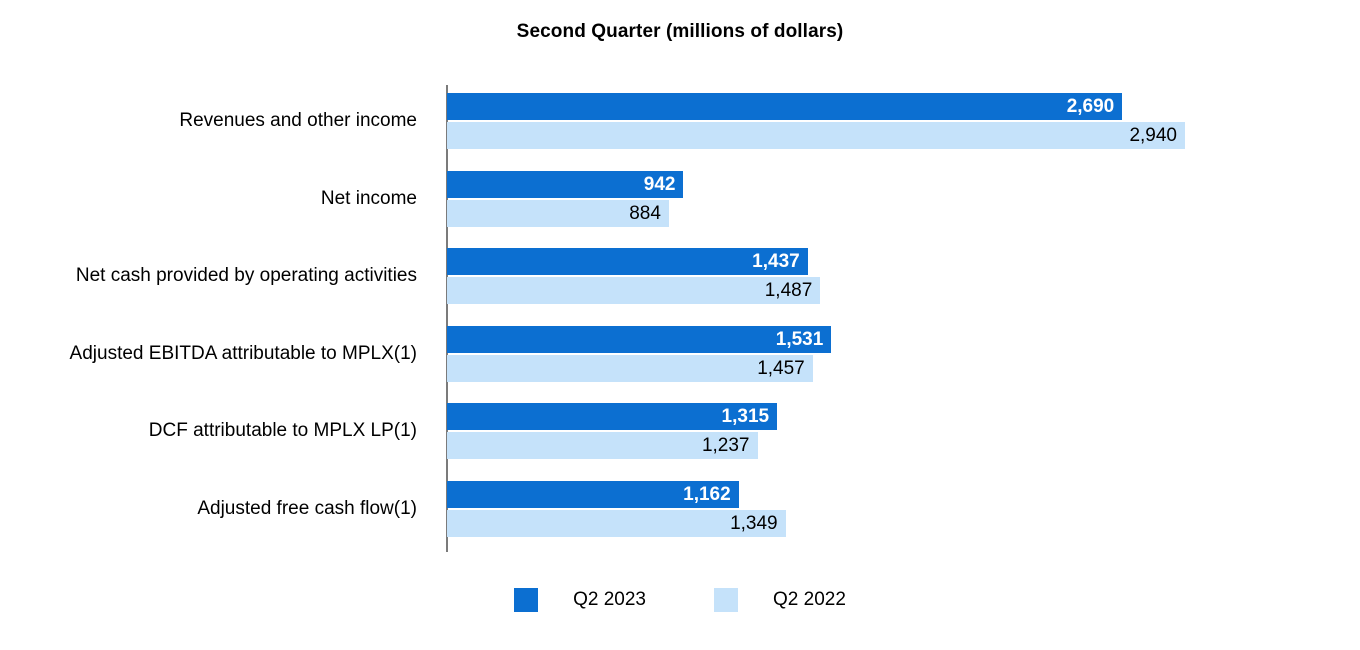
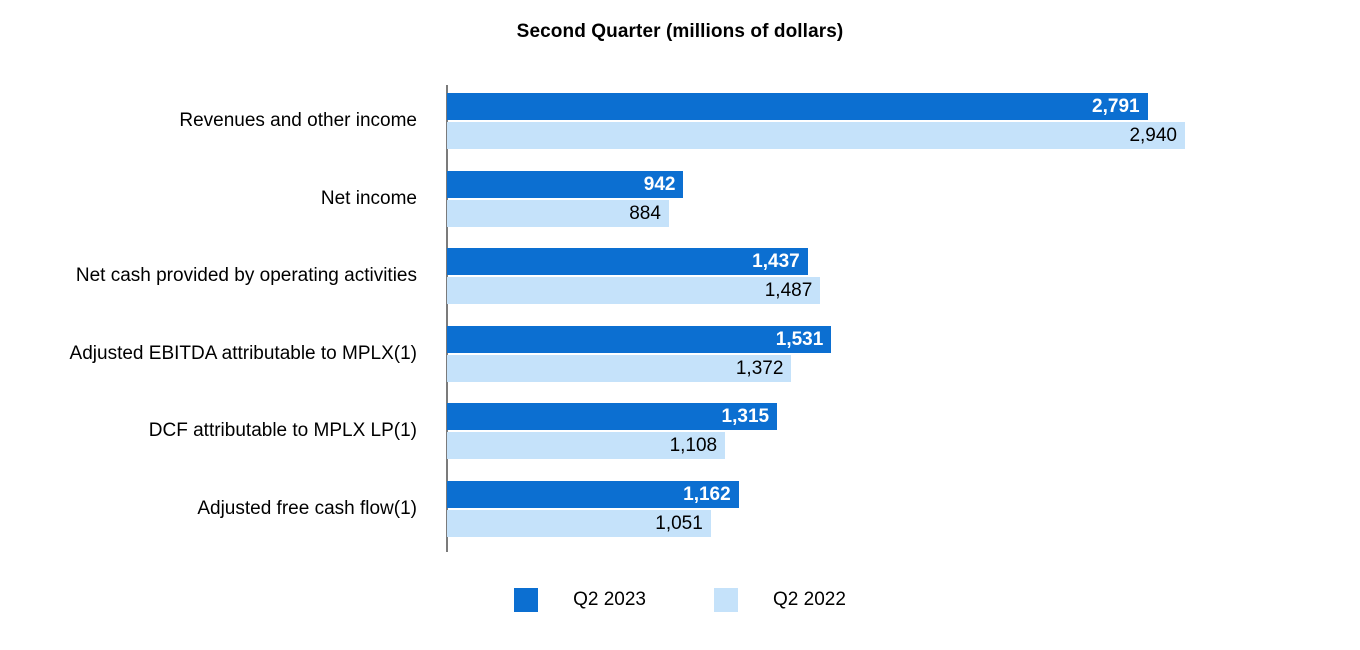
Q2 2023/Revenues and other income: 2,690 -> 2,791
Q2 2022/Adjusted EBITDA attributable to MPLX(1): 1,457 -> 1,372
Q2 2022/DCF attributable to MPLX LP(1): 1,237 -> 1,108
Q2 2022/Adjusted free cash flow(1): 1,349 -> 1,051
